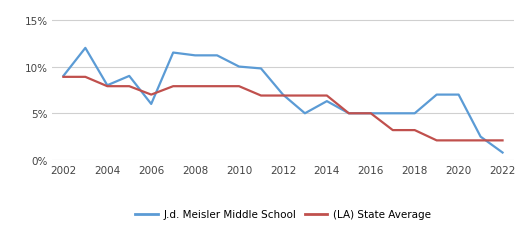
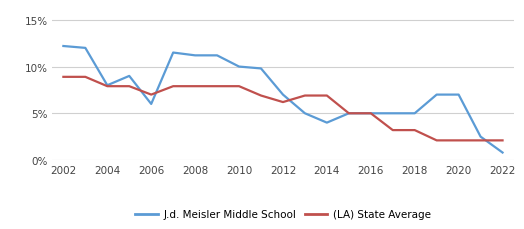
J.d. Meisler Middle School/2002: 9.0% -> 12.2%
(LA) State Average/2012: 6.9% -> 6.2%
J.d. Meisler Middle School/2014: 6.3% -> 4.0%
